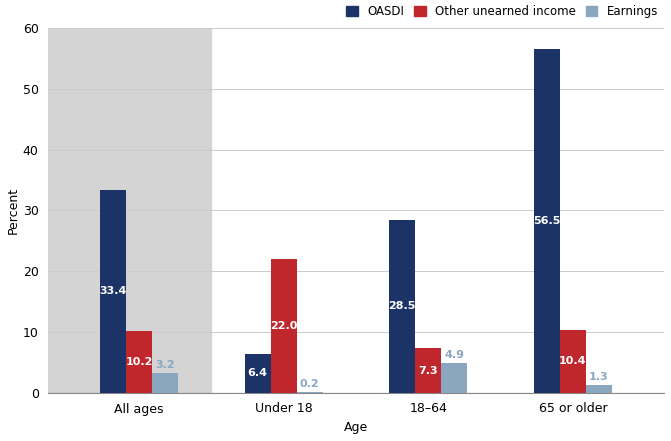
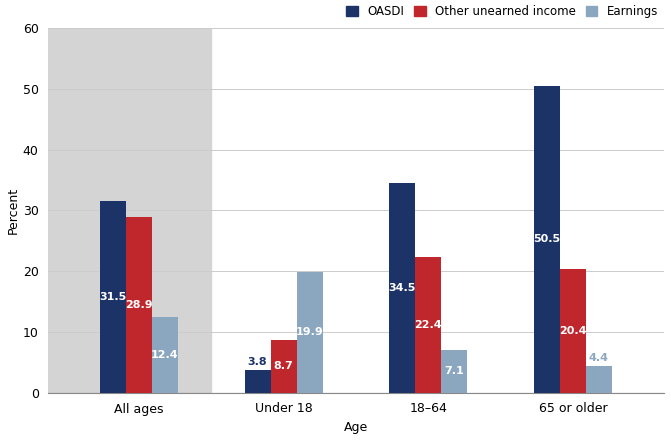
OASDI/All ages: 33.4 -> 31.5
Other unearned income/All ages: 10.2 -> 28.9
Earnings/All ages: 3.2 -> 12.4
OASDI/Under 18: 6.4 -> 3.8
Other unearned income/Under 18: 22.0 -> 8.7
Earnings/Under 18: 0.2 -> 19.9
OASDI/18–64: 28.5 -> 34.5
Other unearned income/18–64: 7.3 -> 22.4
Earnings/18–64: 4.9 -> 7.1
OASDI/65 or older: 56.5 -> 50.5
Other unearned income/65 or older: 10.4 -> 20.4
Earnings/65 or older: 1.3 -> 4.4
